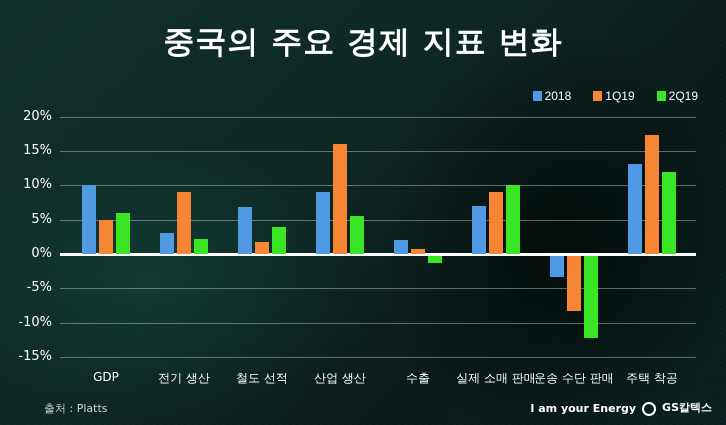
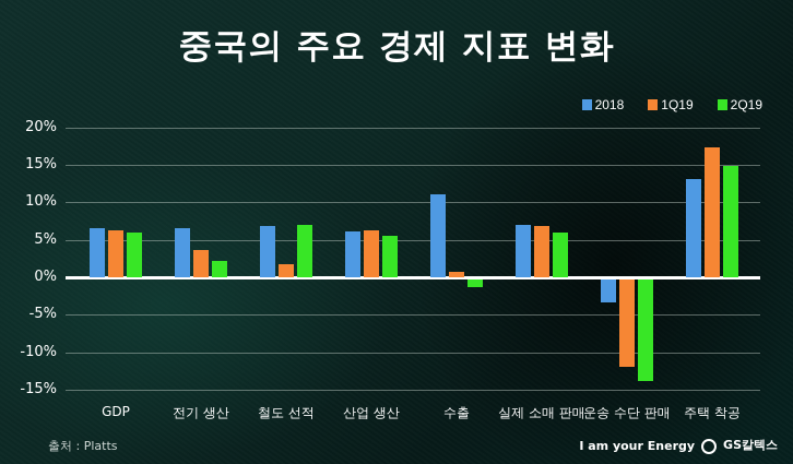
2018/GDP: 10% -> 7%
1Q19/GDP: 5% -> 6%
2018/전기 생산: 3% -> 7%
1Q19/전기 생산: 9% -> 4%
2Q19/철도 선적: 4% -> 7%
2018/산업 생산: 9% -> 6%
1Q19/산업 생산: 16% -> 6%
2018/수출: 2% -> 11%
1Q19/실제 소매 판매: 9% -> 7%
2Q19/실제 소매 판매: 10% -> 6%
1Q19/운송 수단 판매: -8% -> -12%
2Q19/운송 수단 판매: -12% -> -14%
2Q19/주택 착공: 12% -> 15%
